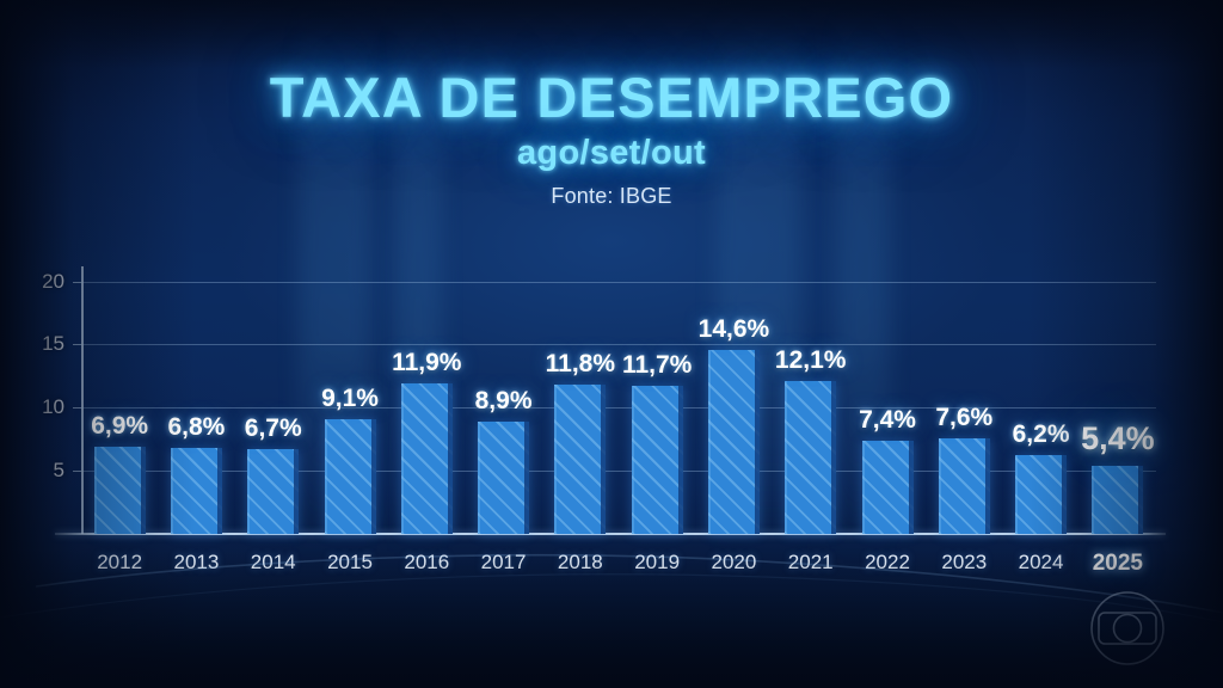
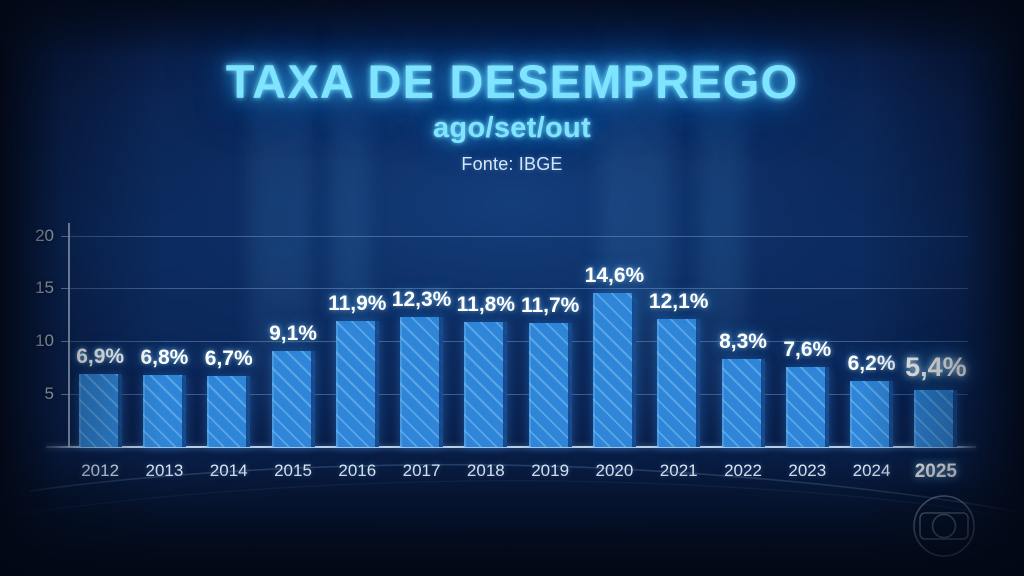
2017: 8,9% -> 12,3%
2022: 7,4% -> 8,3%
